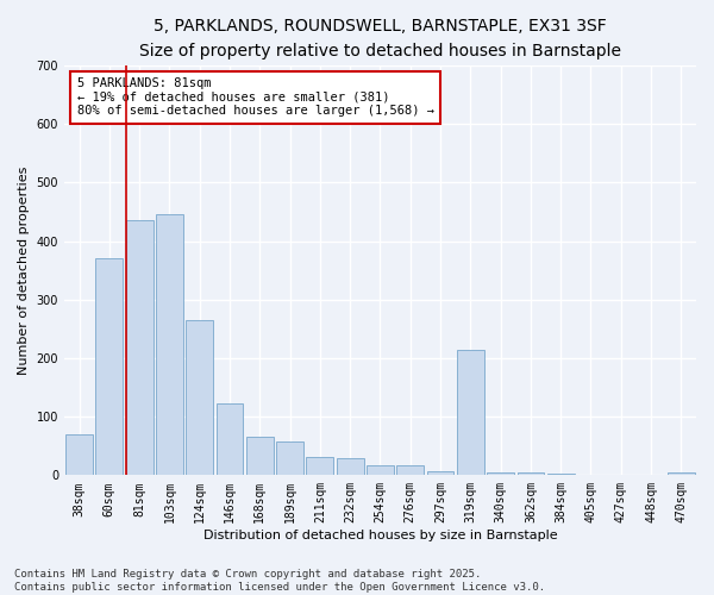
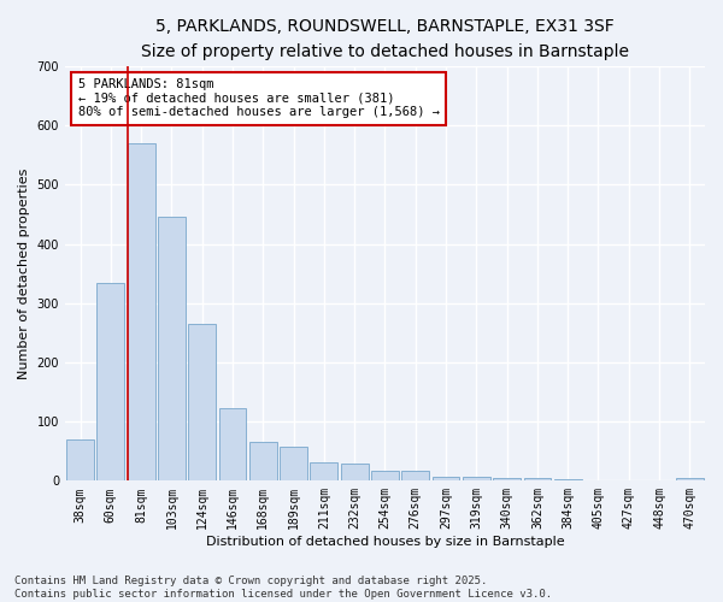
60sqm: 370 -> 335
81sqm: 435 -> 570
319sqm: 215 -> 7
